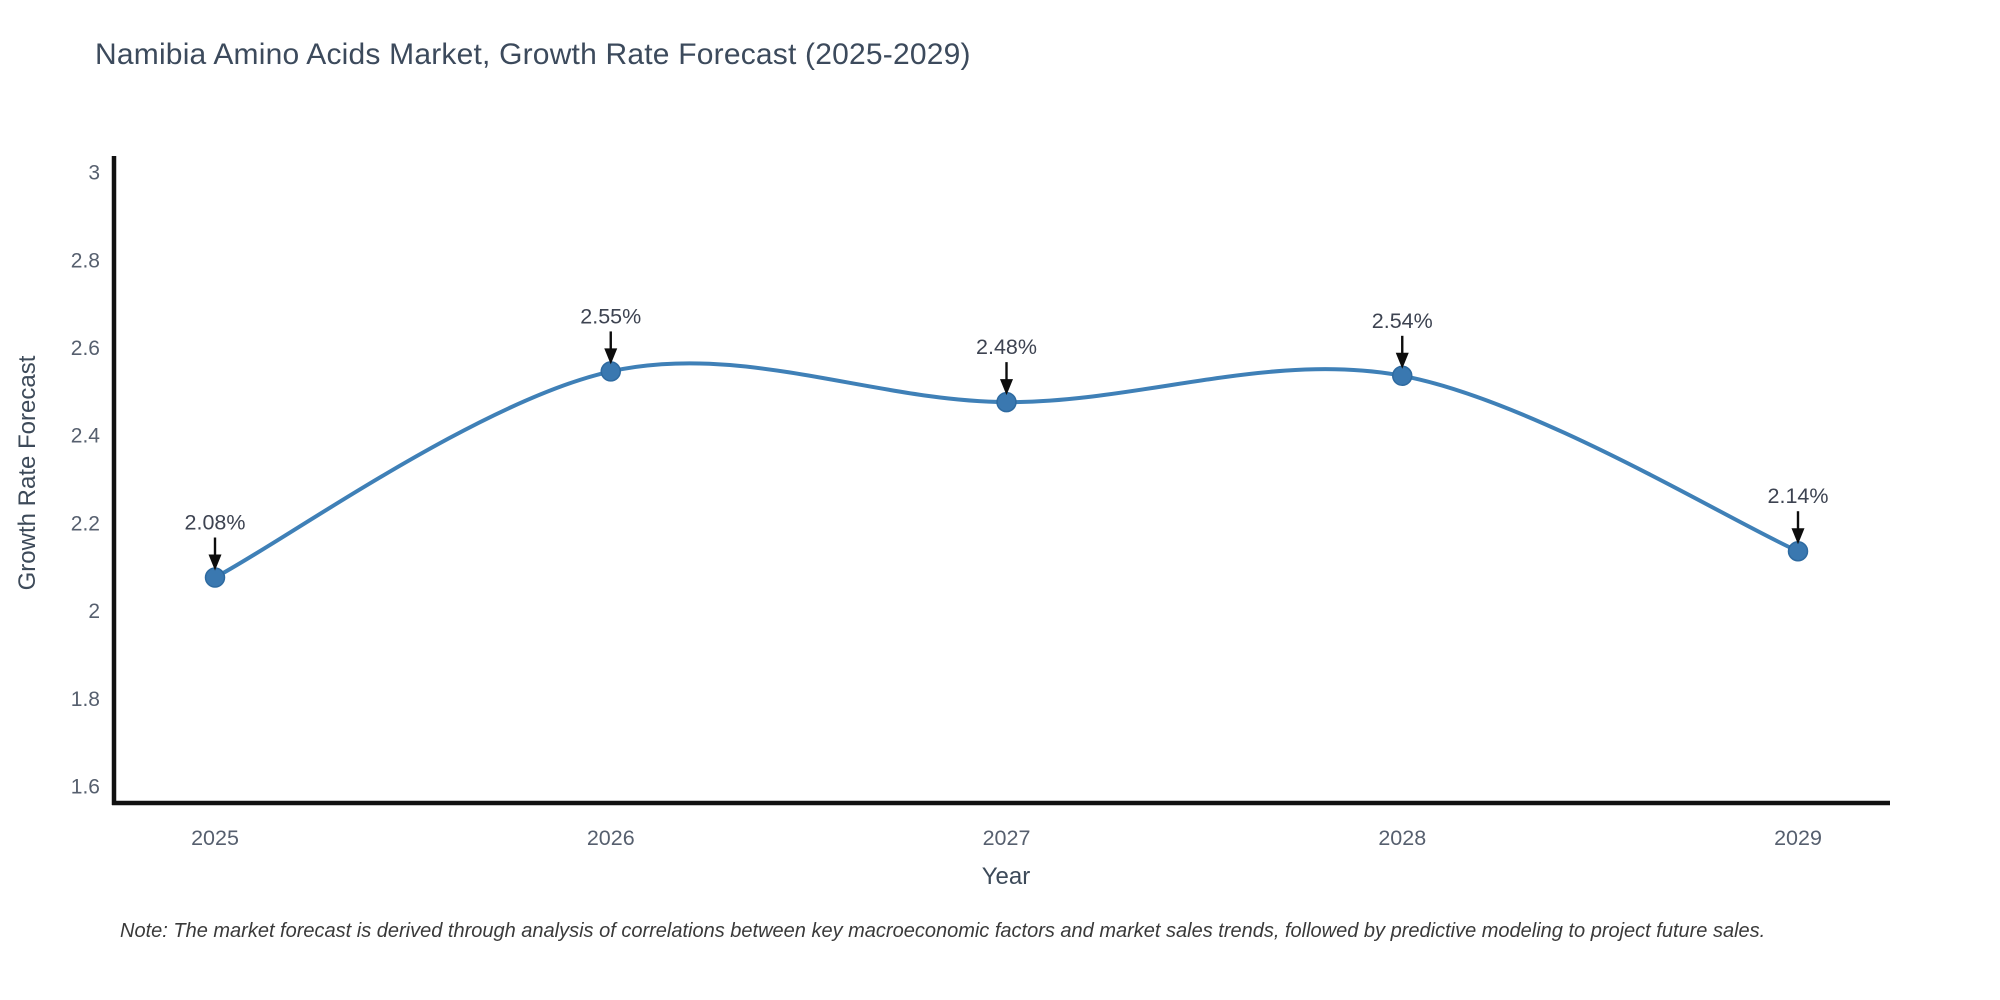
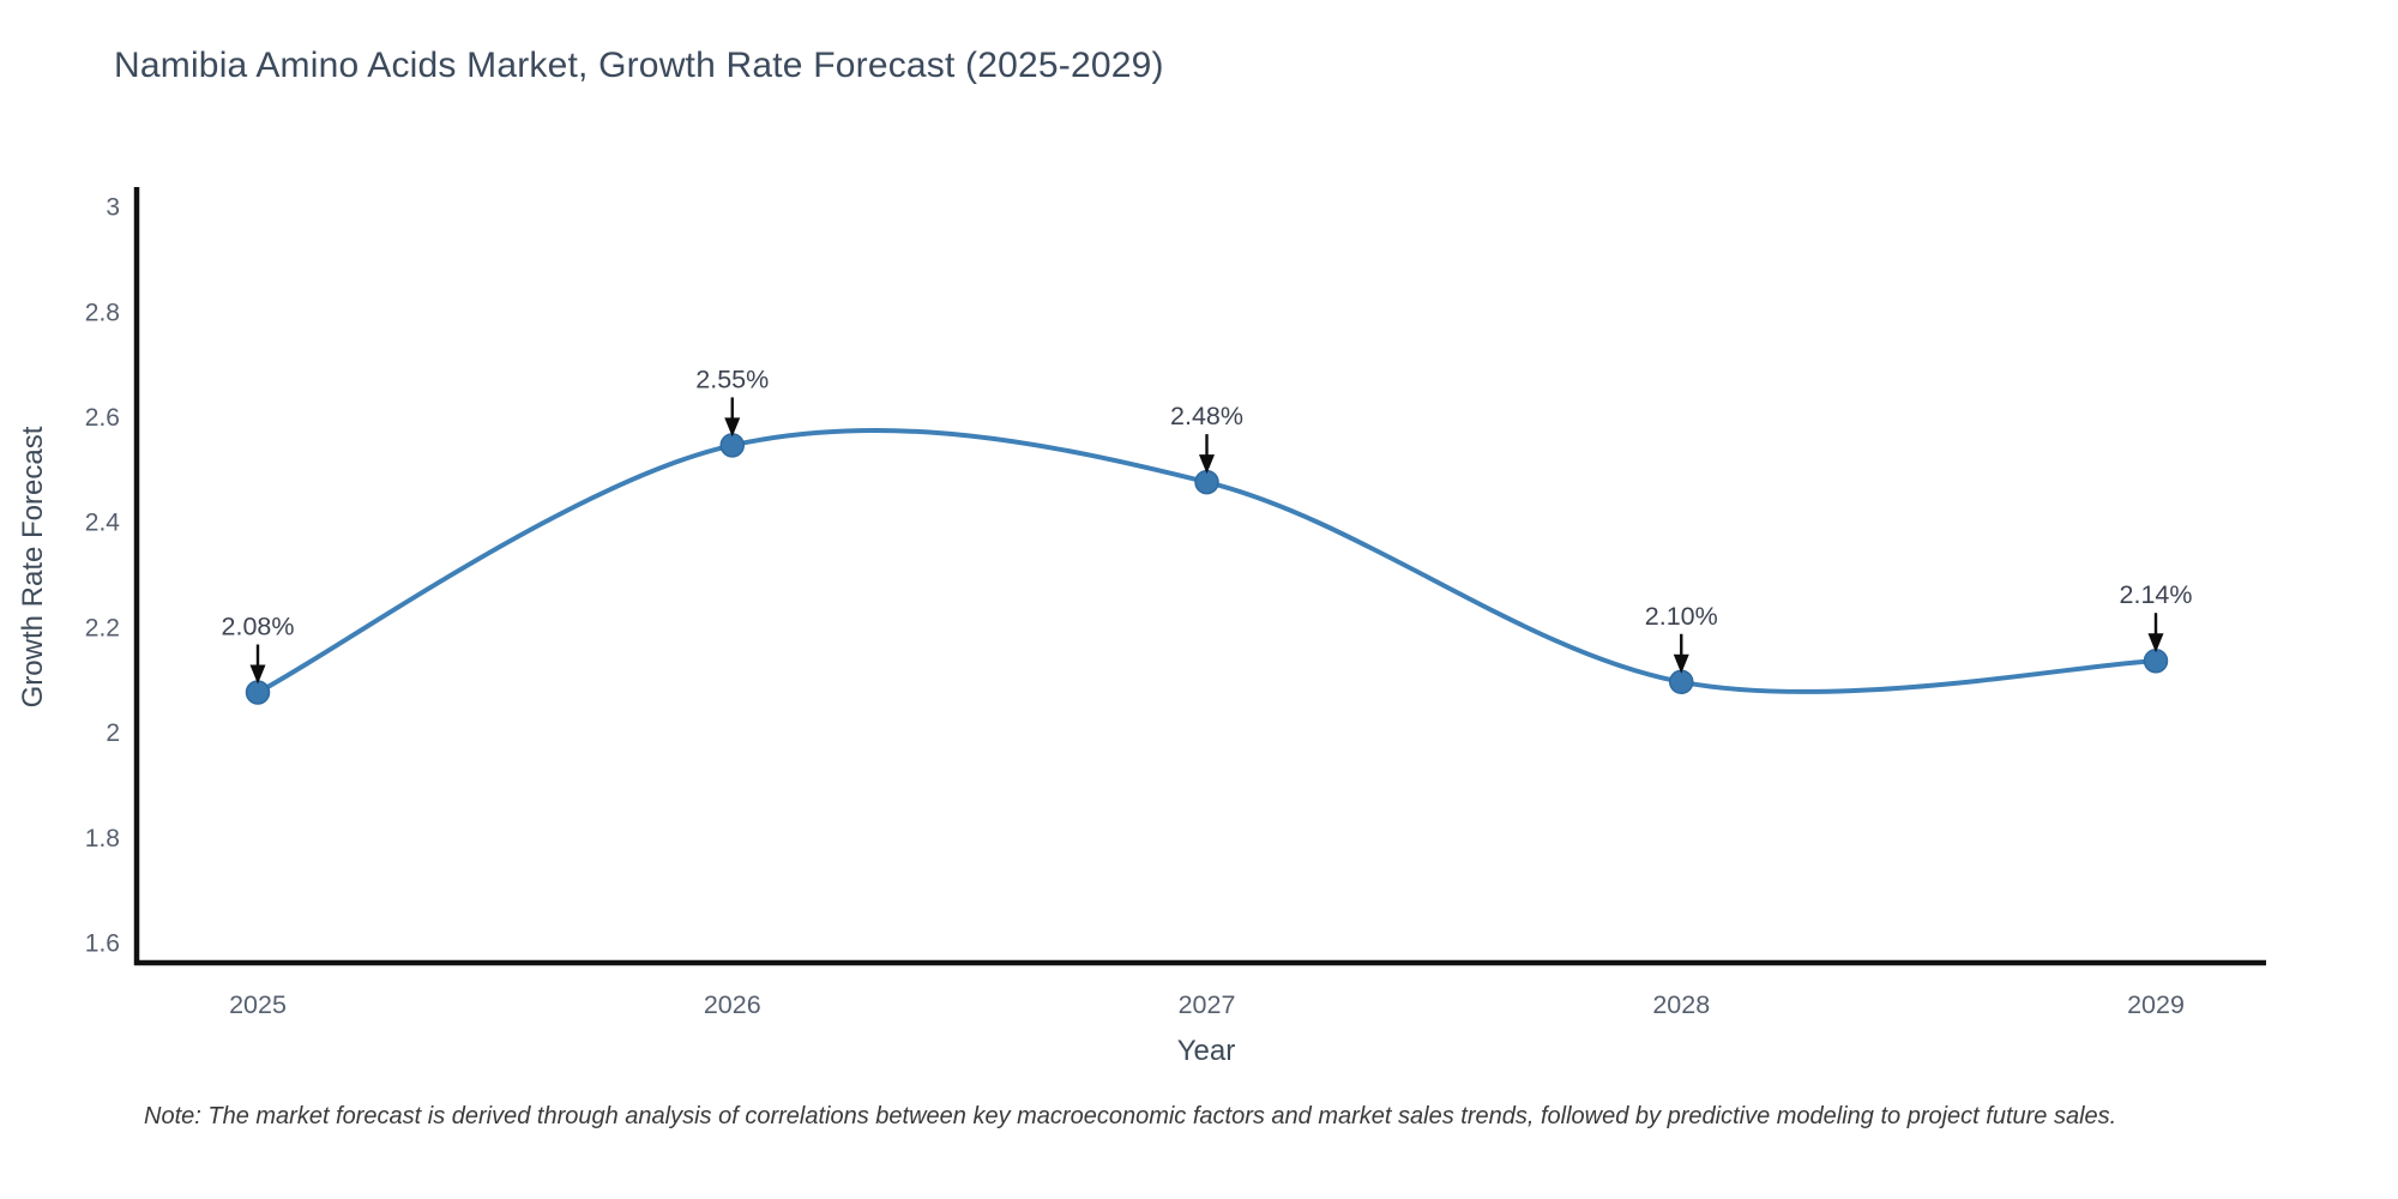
2028: 2.54% -> 2.10%
